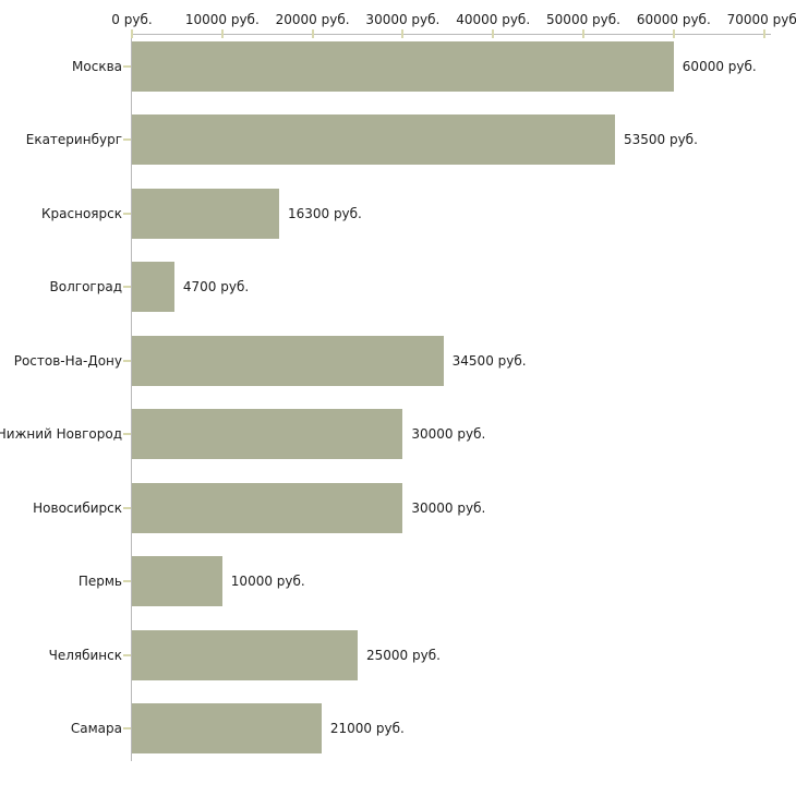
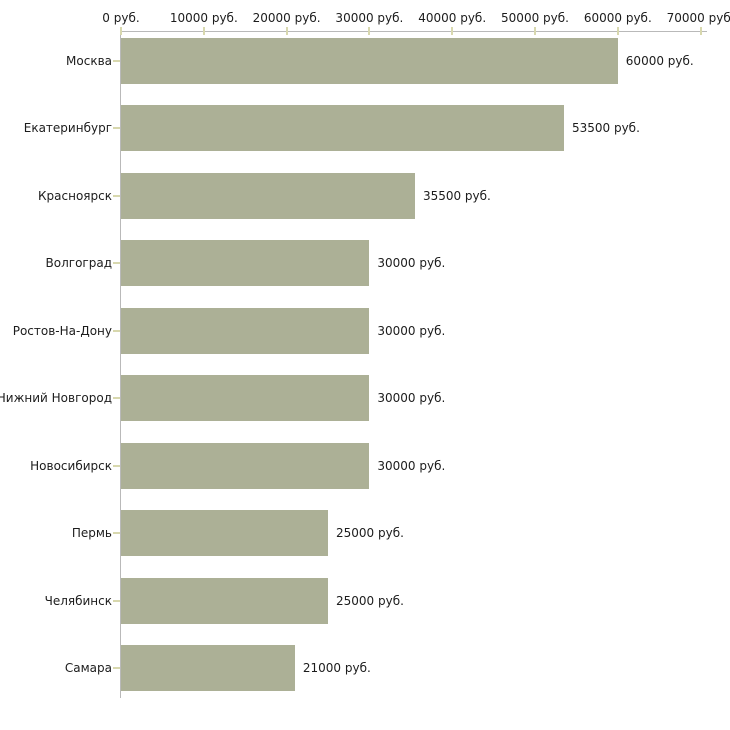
Красноярск: 16300 -> 35500
Волгоград: 4700 -> 30000
Ростов-На-Дону: 34500 -> 30000
Пермь: 10000 -> 25000
